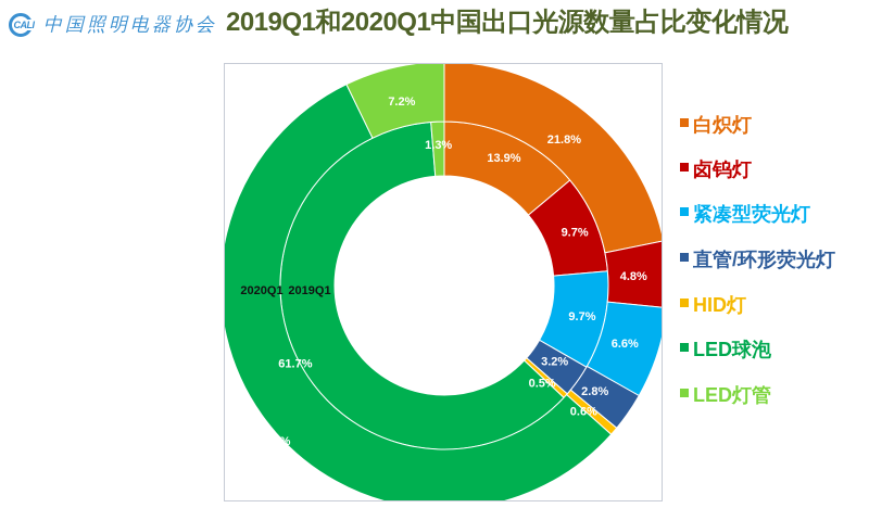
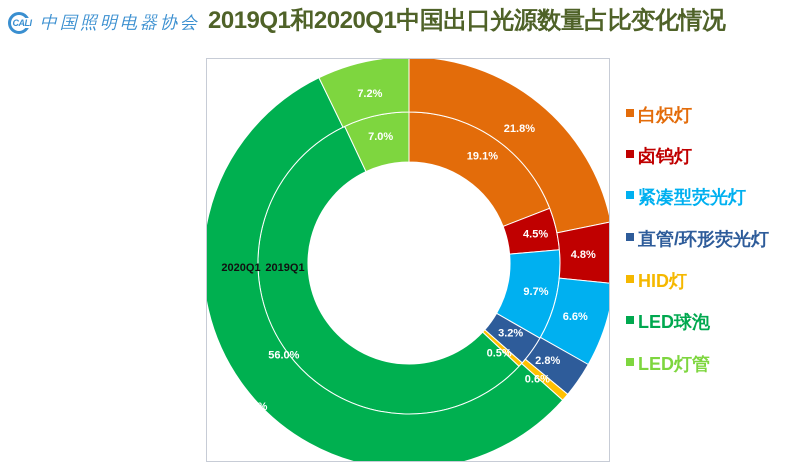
2019Q1/白炽灯: 13.9% -> 19.1%
2019Q1/卤钨灯: 9.7% -> 4.5%
2019Q1/LED球泡: 61.7% -> 56.0%
2019Q1/LED灯管: 1.3% -> 7.0%
